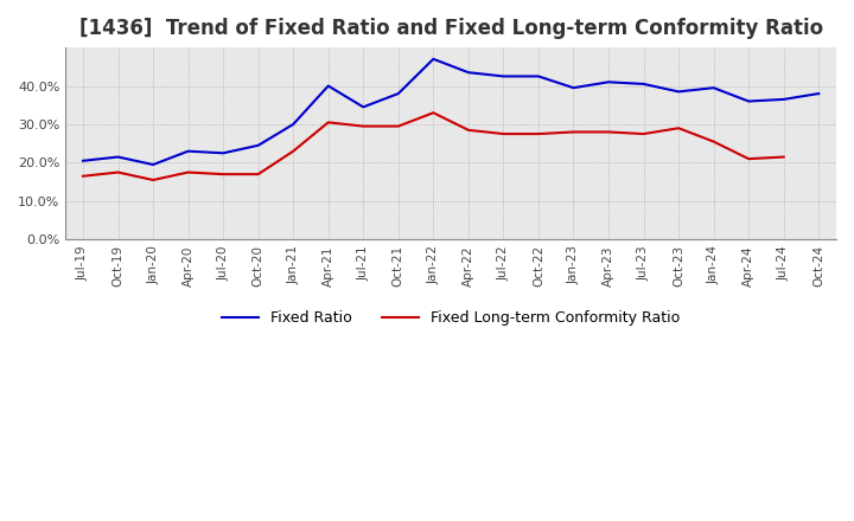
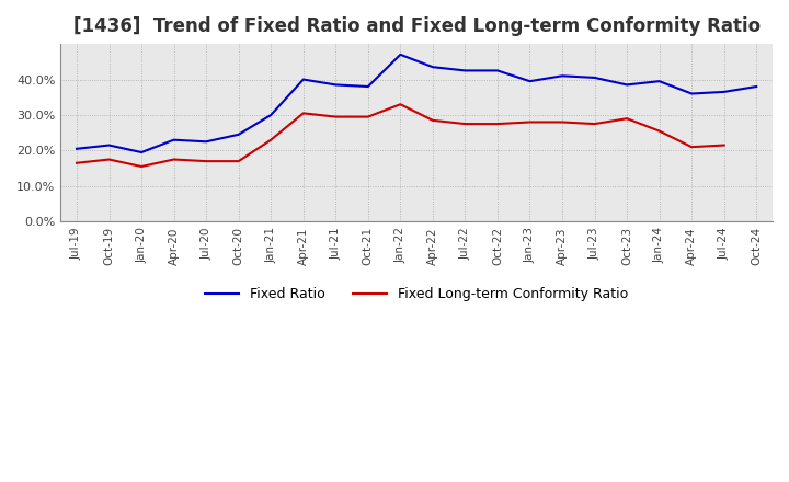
Fixed Ratio/Jul-21: 34.5% -> 38.5%
